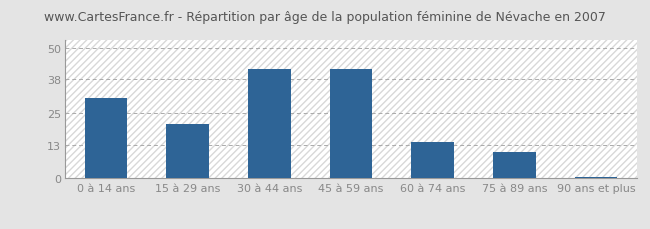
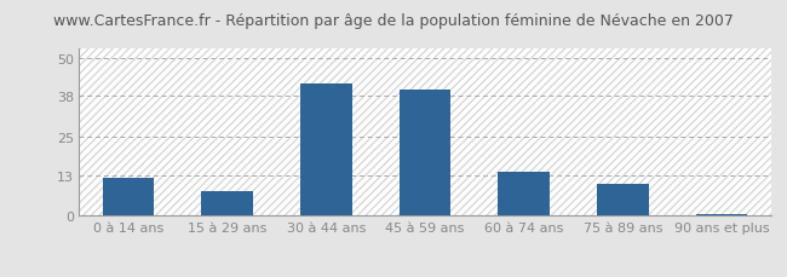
0 à 14 ans: 31.0 -> 12.0
15 à 29 ans: 21.0 -> 8.0
45 à 59 ans: 42.0 -> 40.0
